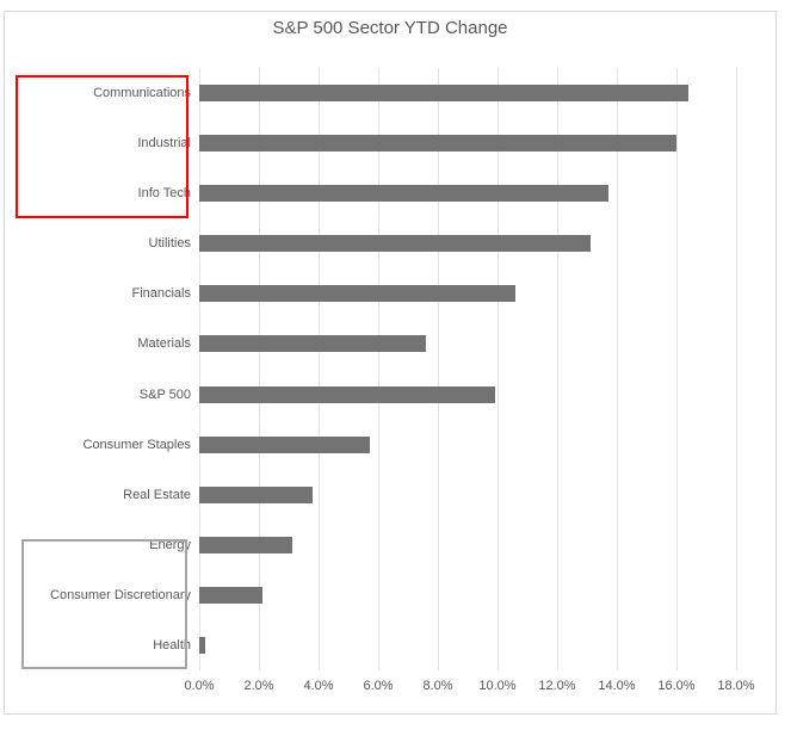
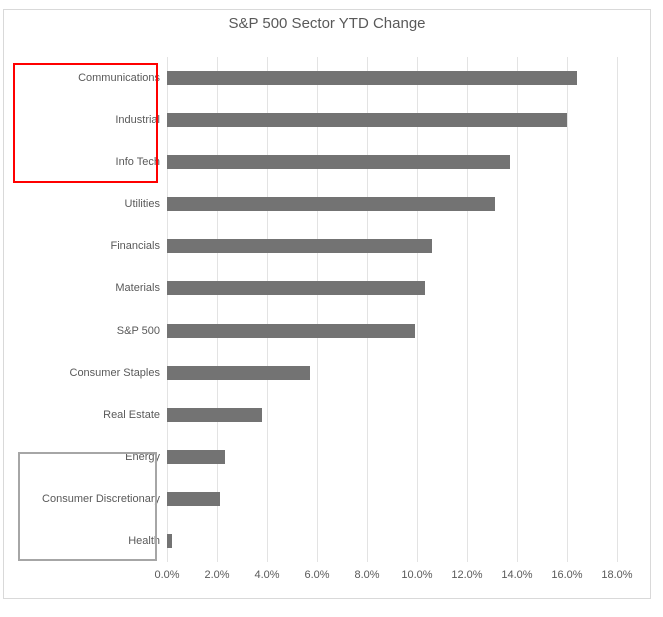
Materials: 7.6% -> 10.3%
Energy: 3.1% -> 2.3%
